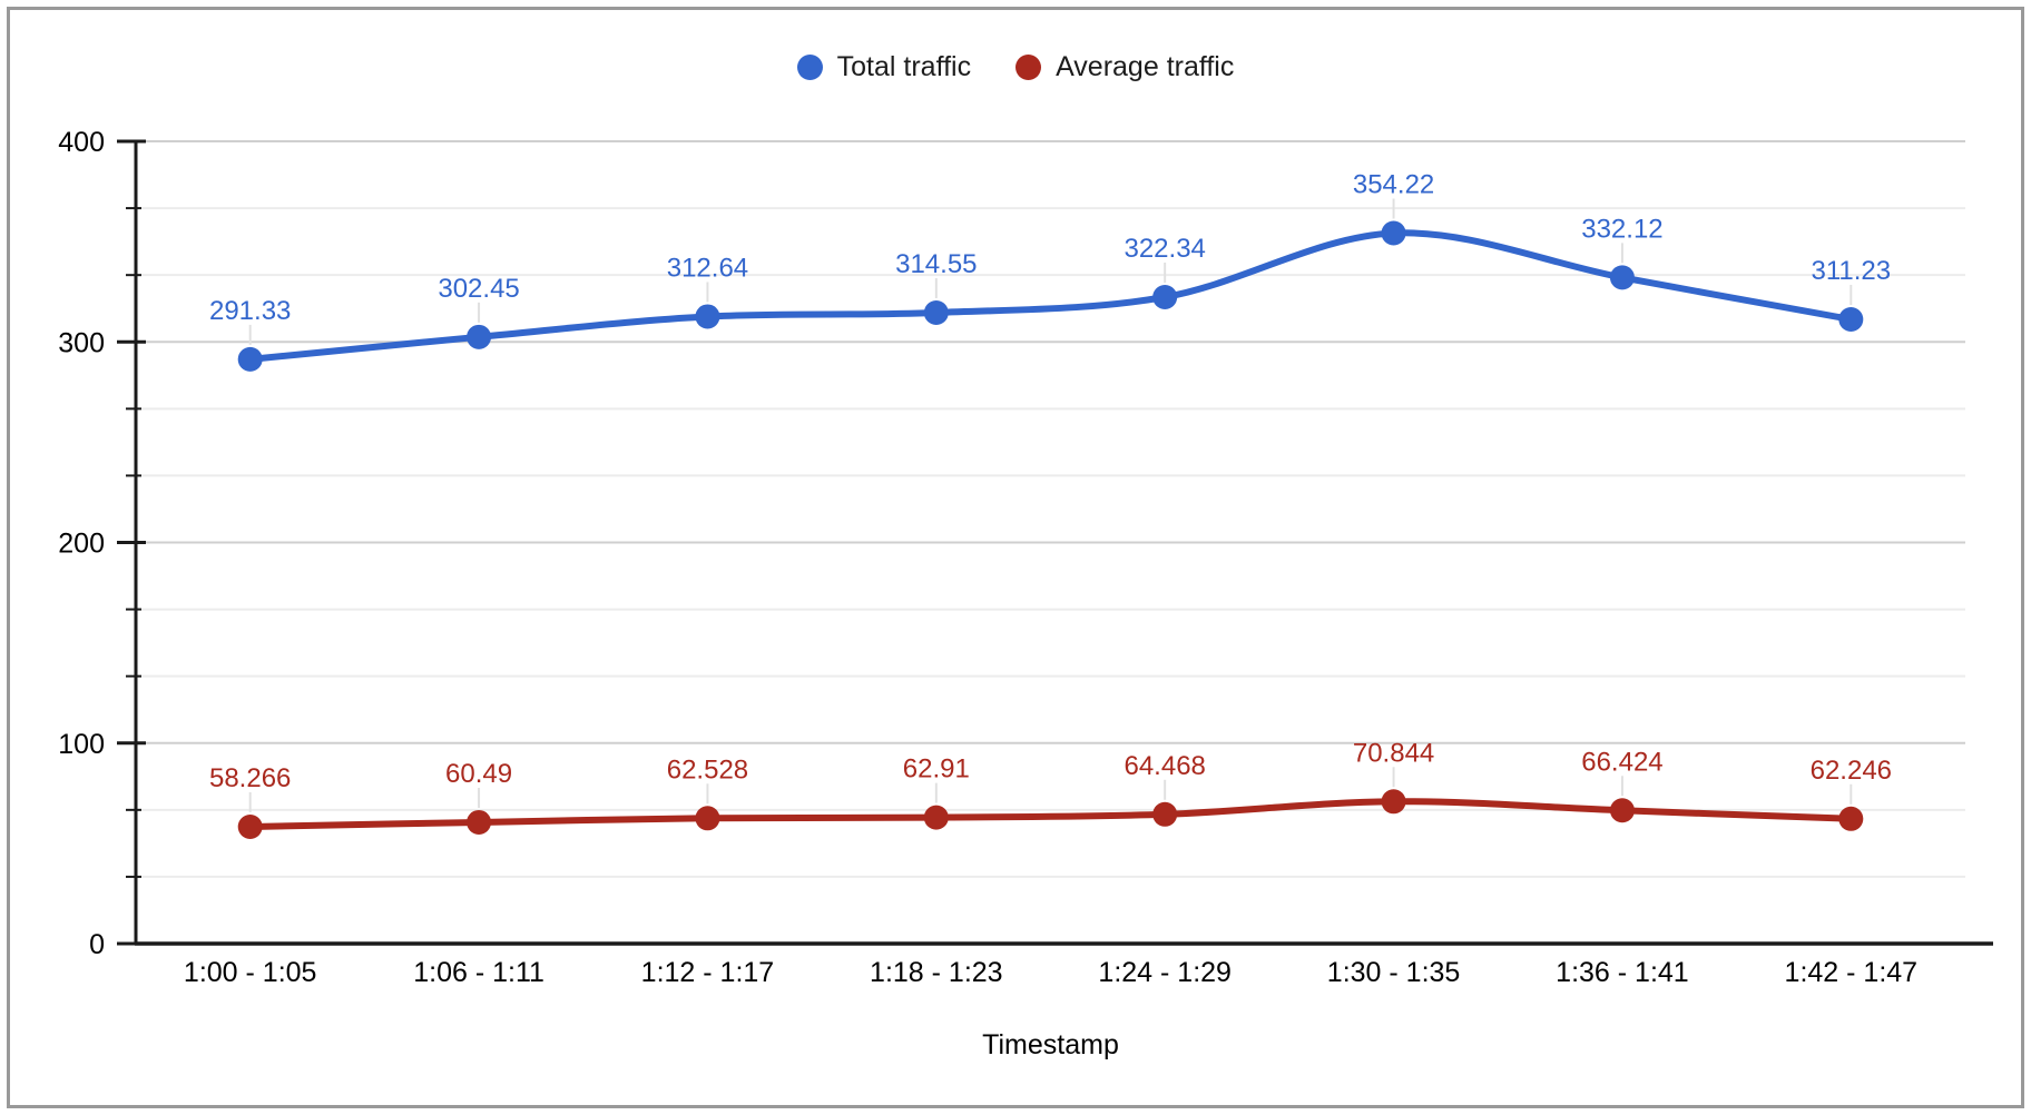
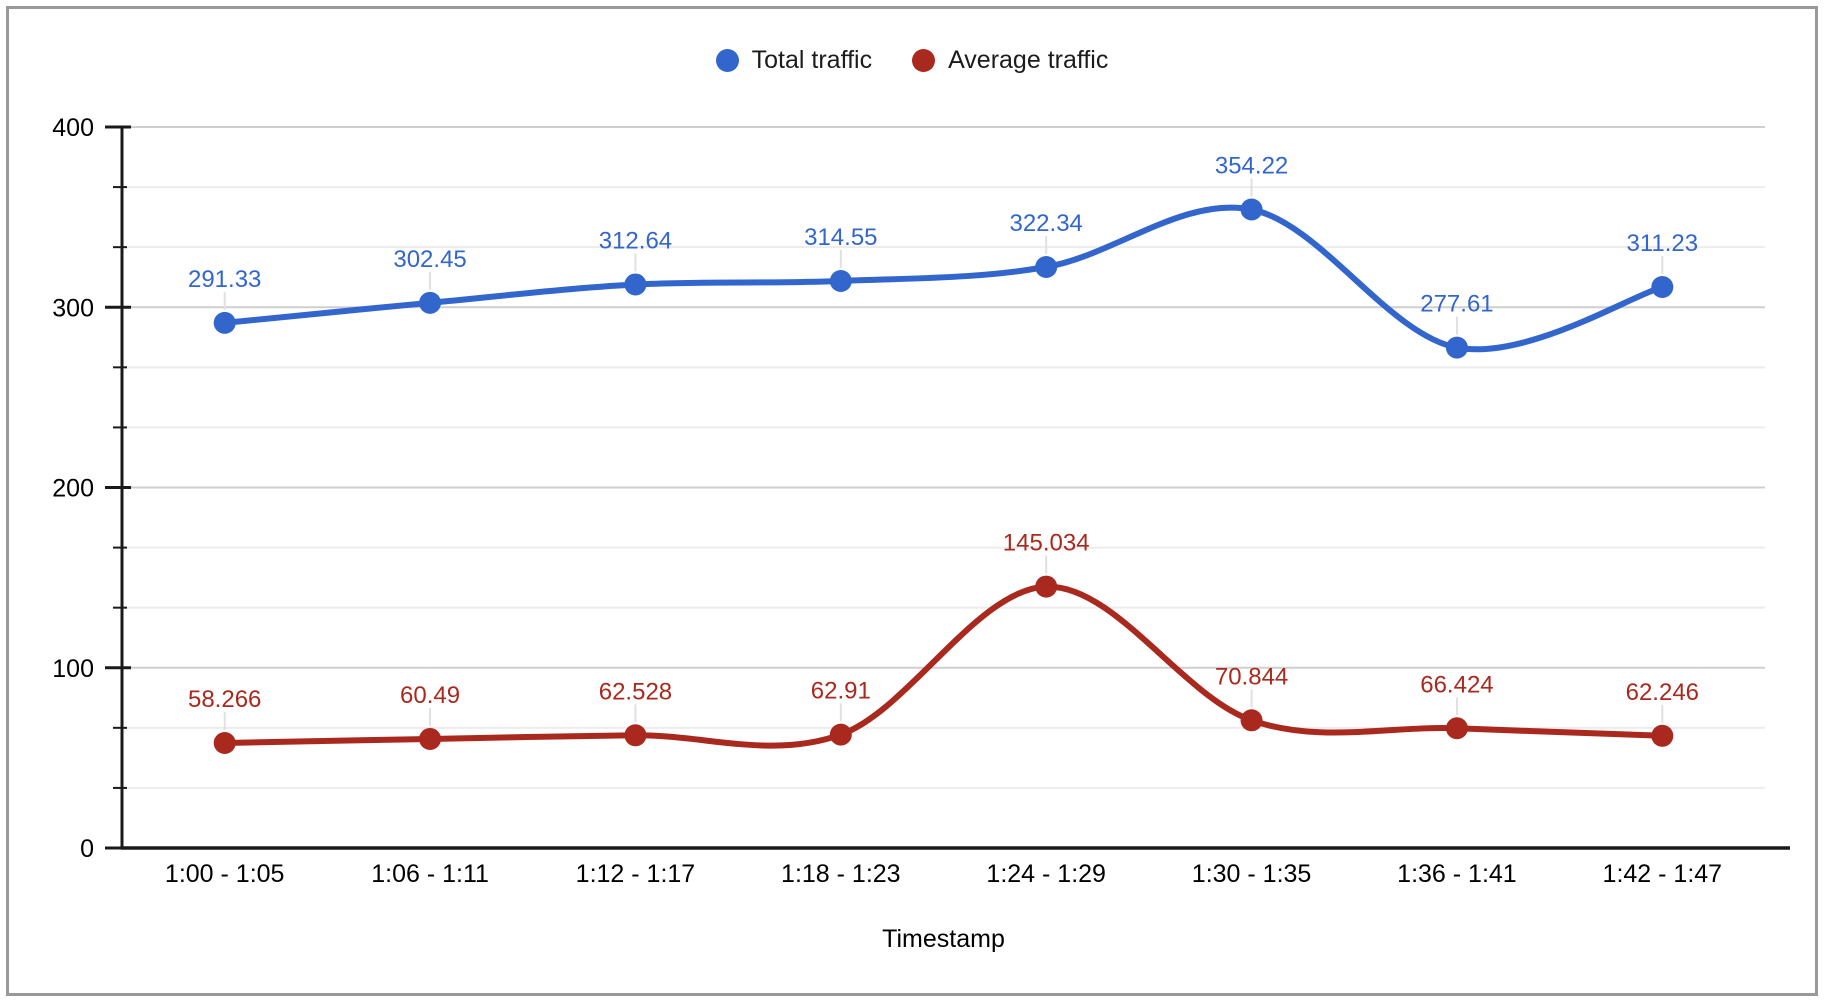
Average traffic/1:24 - 1:29: 64.468 -> 145.034
Total traffic/1:36 - 1:41: 332.12 -> 277.61
